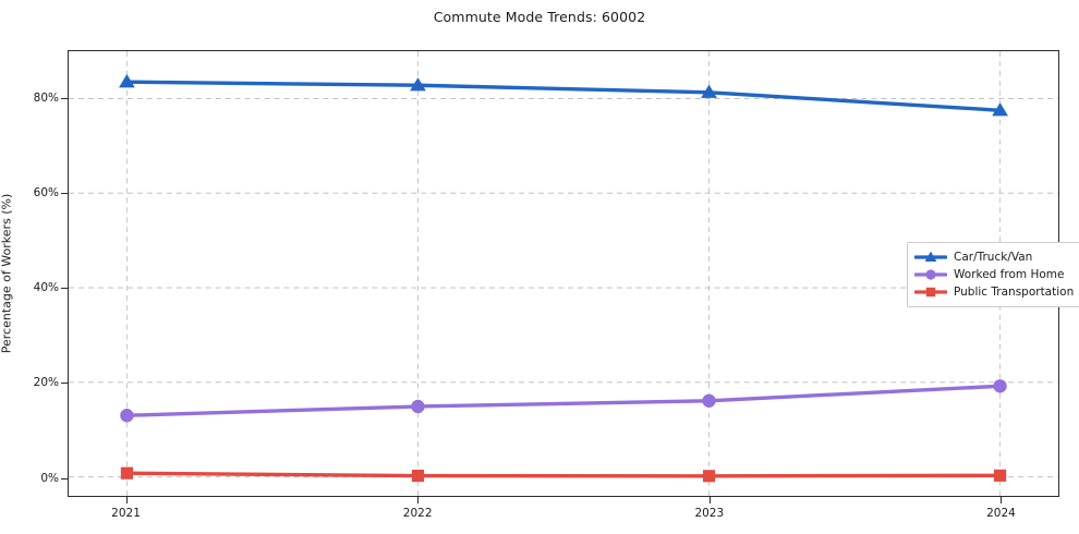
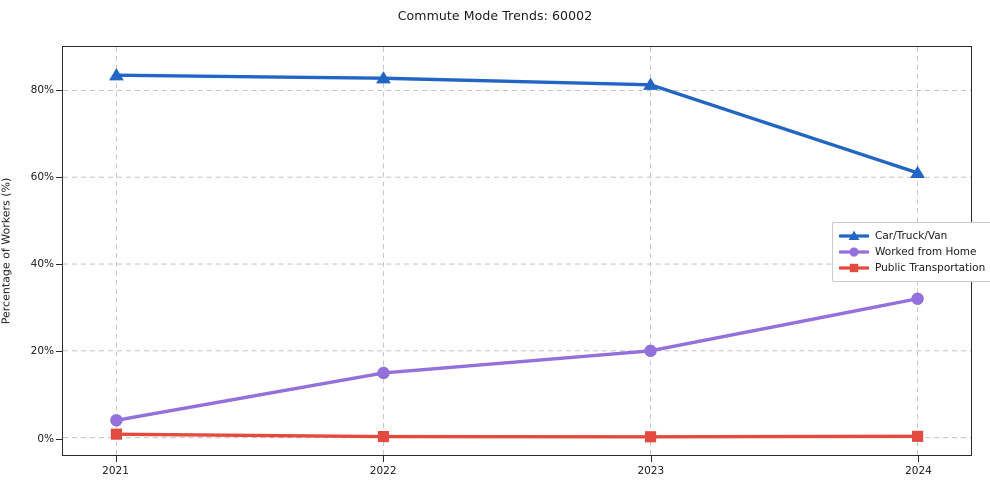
Worked from Home/2021: 13% -> 4%
Worked from Home/2023: 16% -> 20%
Car/Truck/Van/2024: 78% -> 61%
Worked from Home/2024: 19% -> 32%
